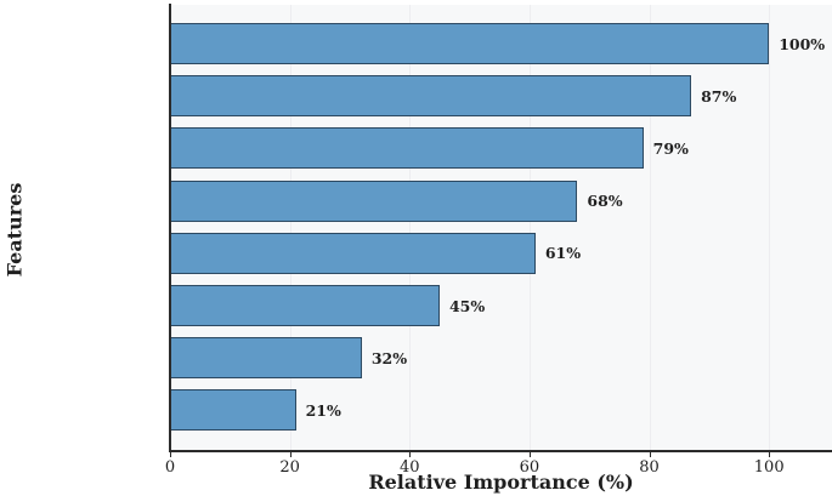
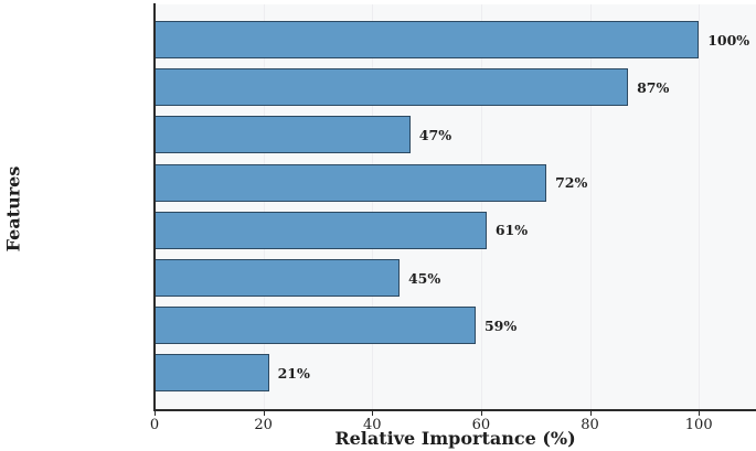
Exercise Adherence: 79% -> 47%
Academic Motivation: 68% -> 72%
Social Support: 32% -> 59%
